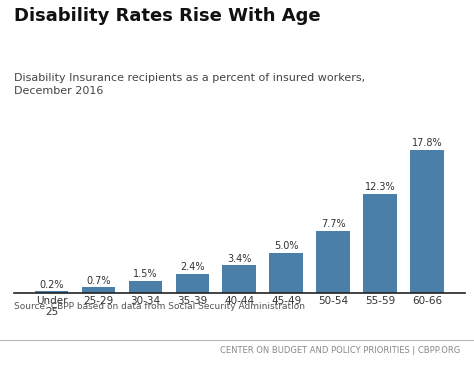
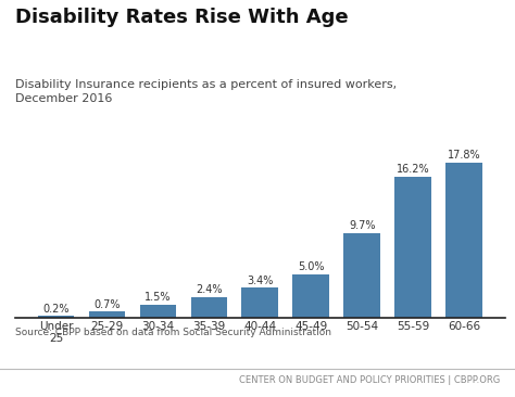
50-54: 7.7% -> 9.7%
55-59: 12.3% -> 16.2%
